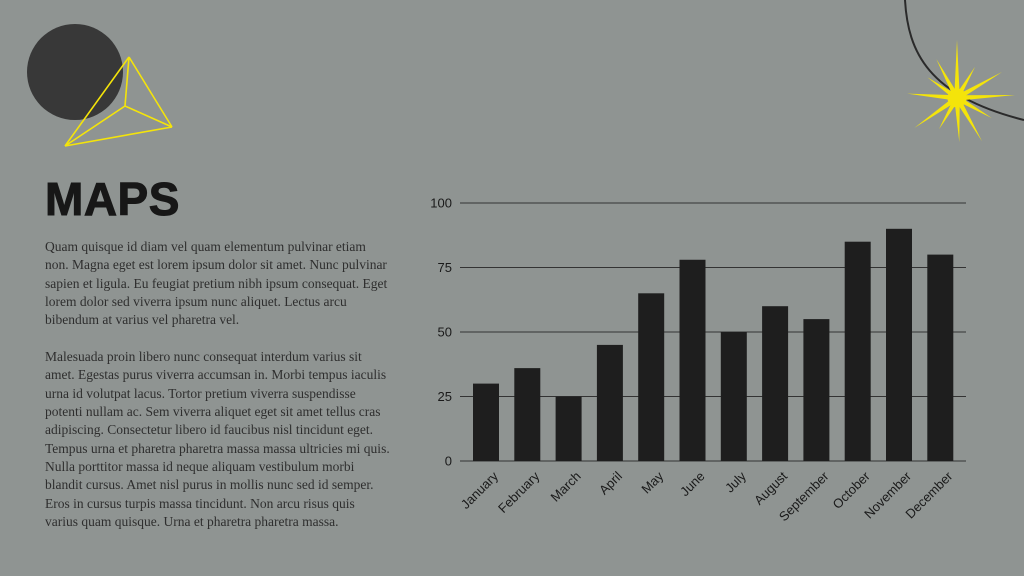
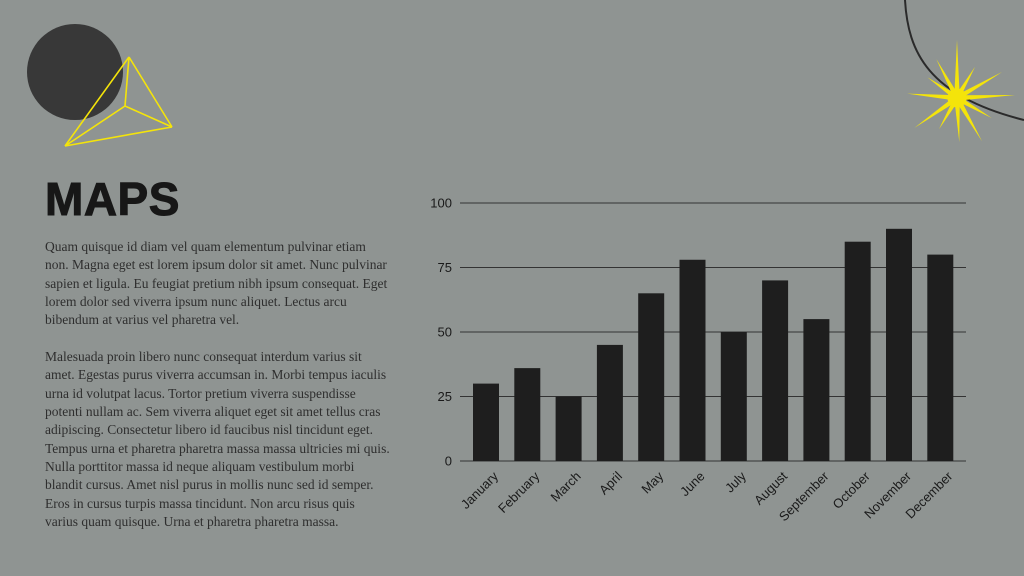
August: 60 -> 70
